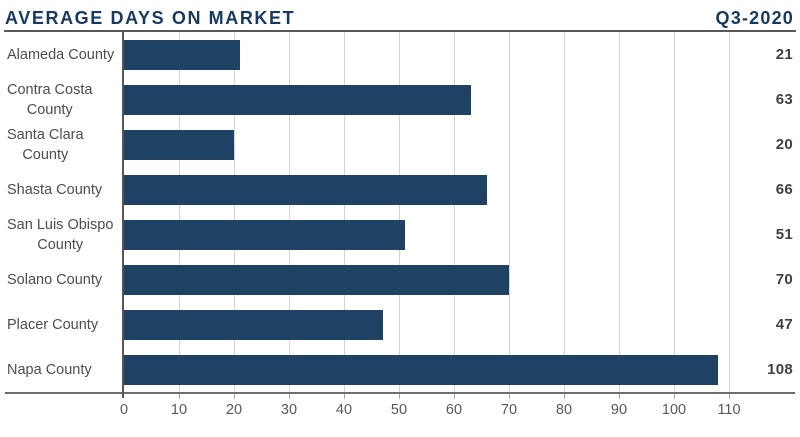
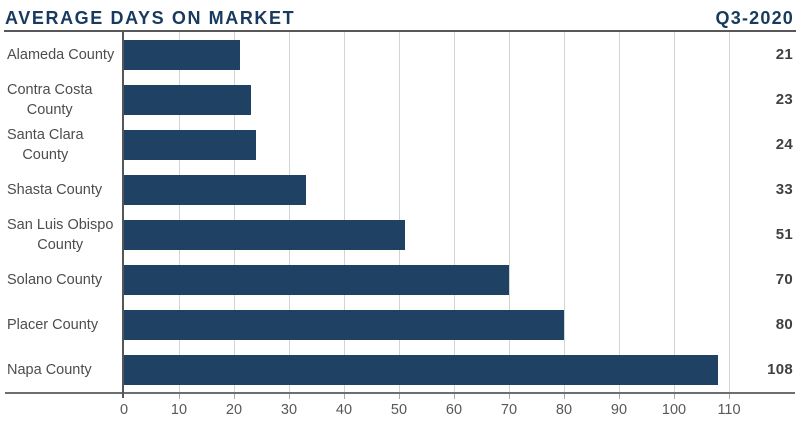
Contra Costa County: 63 -> 23
Santa Clara County: 20 -> 24
Shasta County: 66 -> 33
Placer County: 47 -> 80
